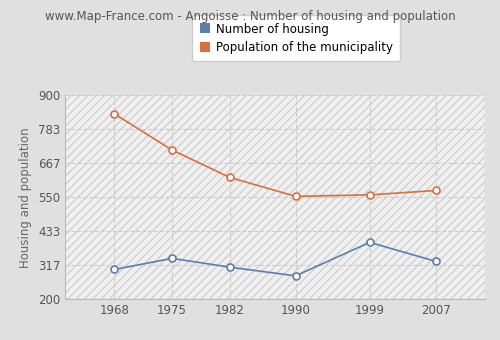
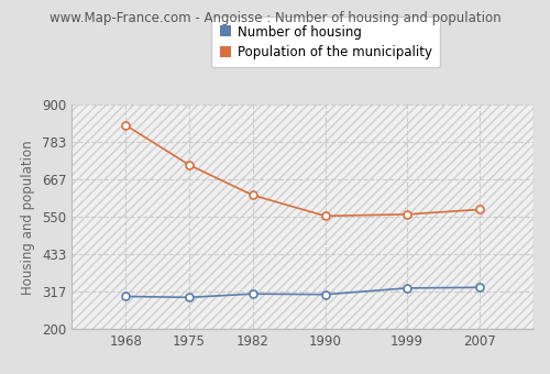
Number of housing/1975: 340 -> 299
Number of housing/1990: 280 -> 308
Number of housing/1999: 395 -> 328
